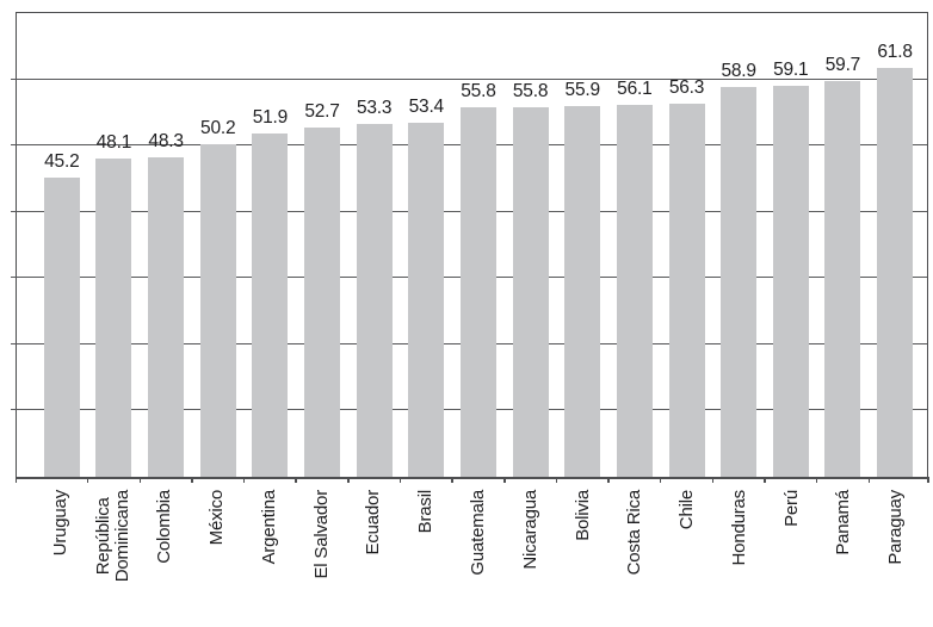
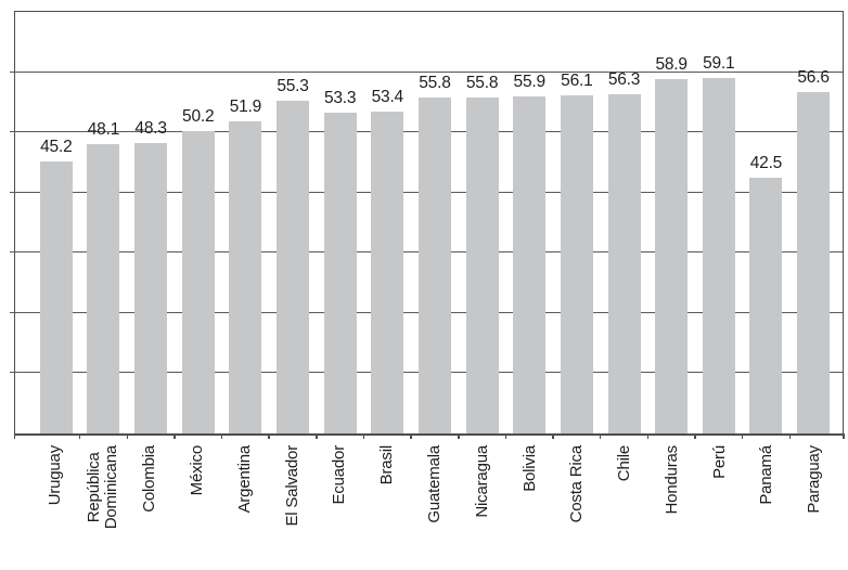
El Salvador: 52.7 -> 55.3
Panamá: 59.7 -> 42.5
Paraguay: 61.8 -> 56.6
